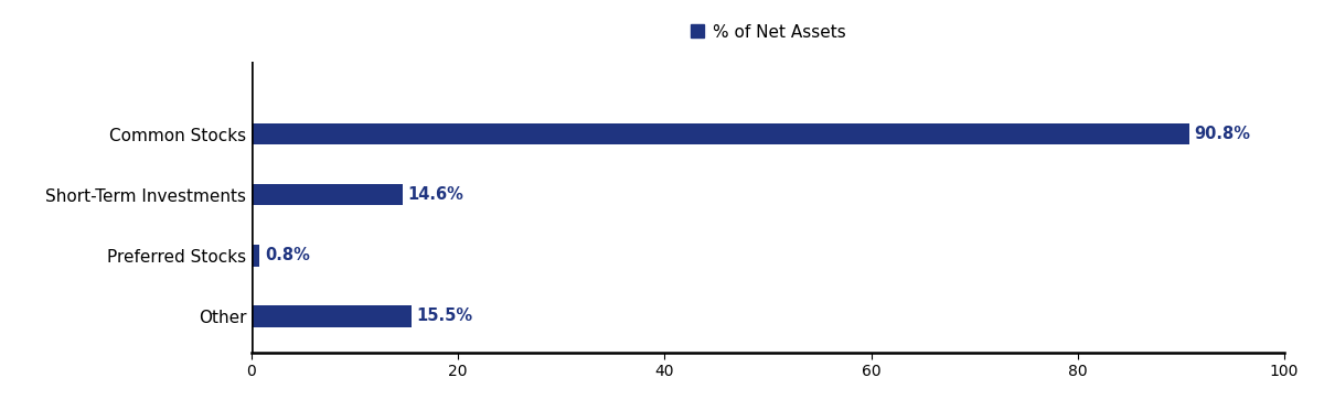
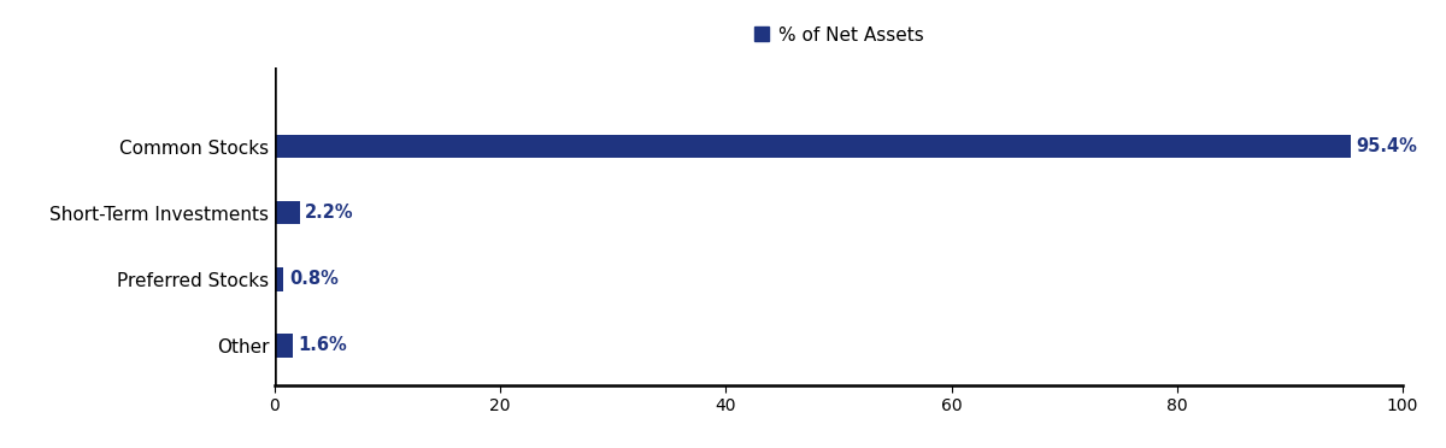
Common Stocks: 90.8% -> 95.4%
Short-Term Investments: 14.6% -> 2.2%
Other: 15.5% -> 1.6%
